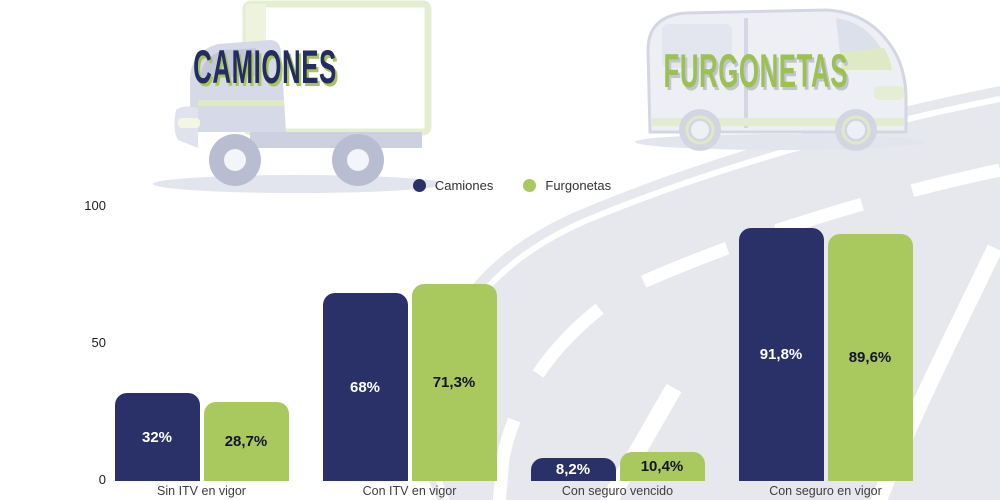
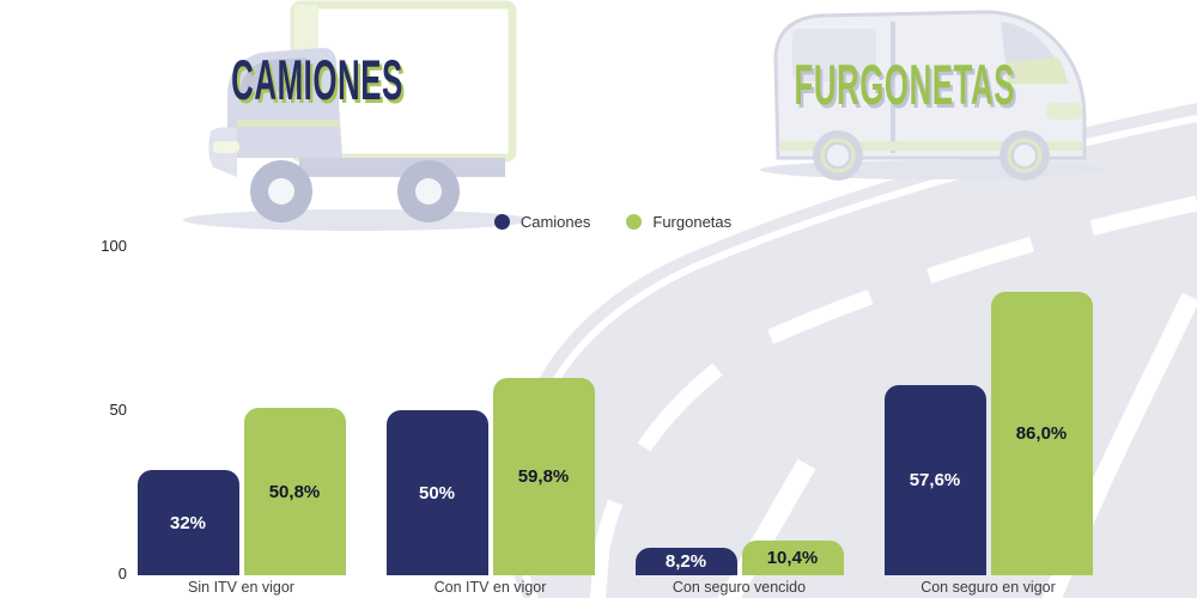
Furgonetas/Sin ITV en vigor: 28,7% -> 50,8%
Camiones/Con ITV en vigor: 68% -> 50%
Furgonetas/Con ITV en vigor: 71,3% -> 59,8%
Camiones/Con seguro en vigor: 91,8% -> 57,6%
Furgonetas/Con seguro en vigor: 89,6% -> 86,0%
